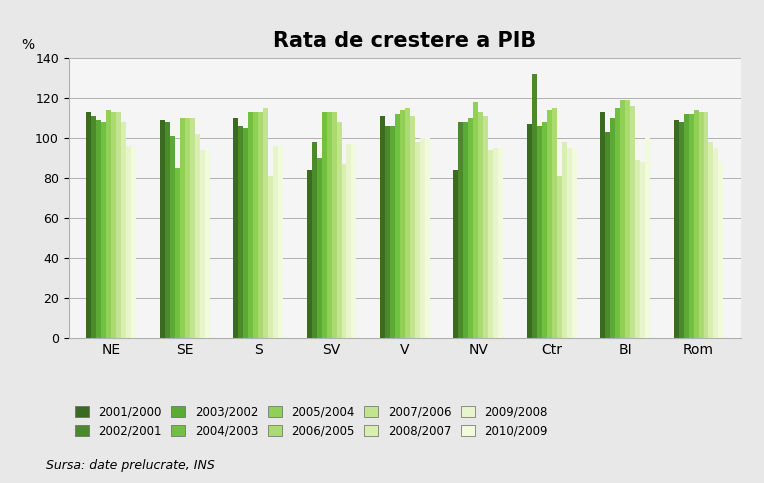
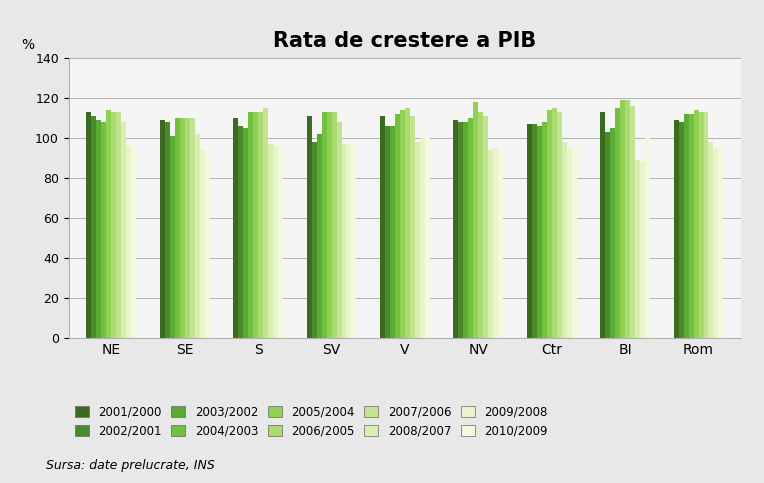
2004/2003/SE: 85 -> 110
2008/2007/S: 81 -> 97
2001/2000/SV: 84 -> 111
2003/2002/SV: 90 -> 102
2008/2007/SV: 87 -> 97
2001/2000/NV: 84 -> 109
2002/2001/Ctr: 132 -> 107
2007/2006/Ctr: 81 -> 113
2003/2002/BI: 110 -> 105
2010/2009/Rom: 88 -> 95
